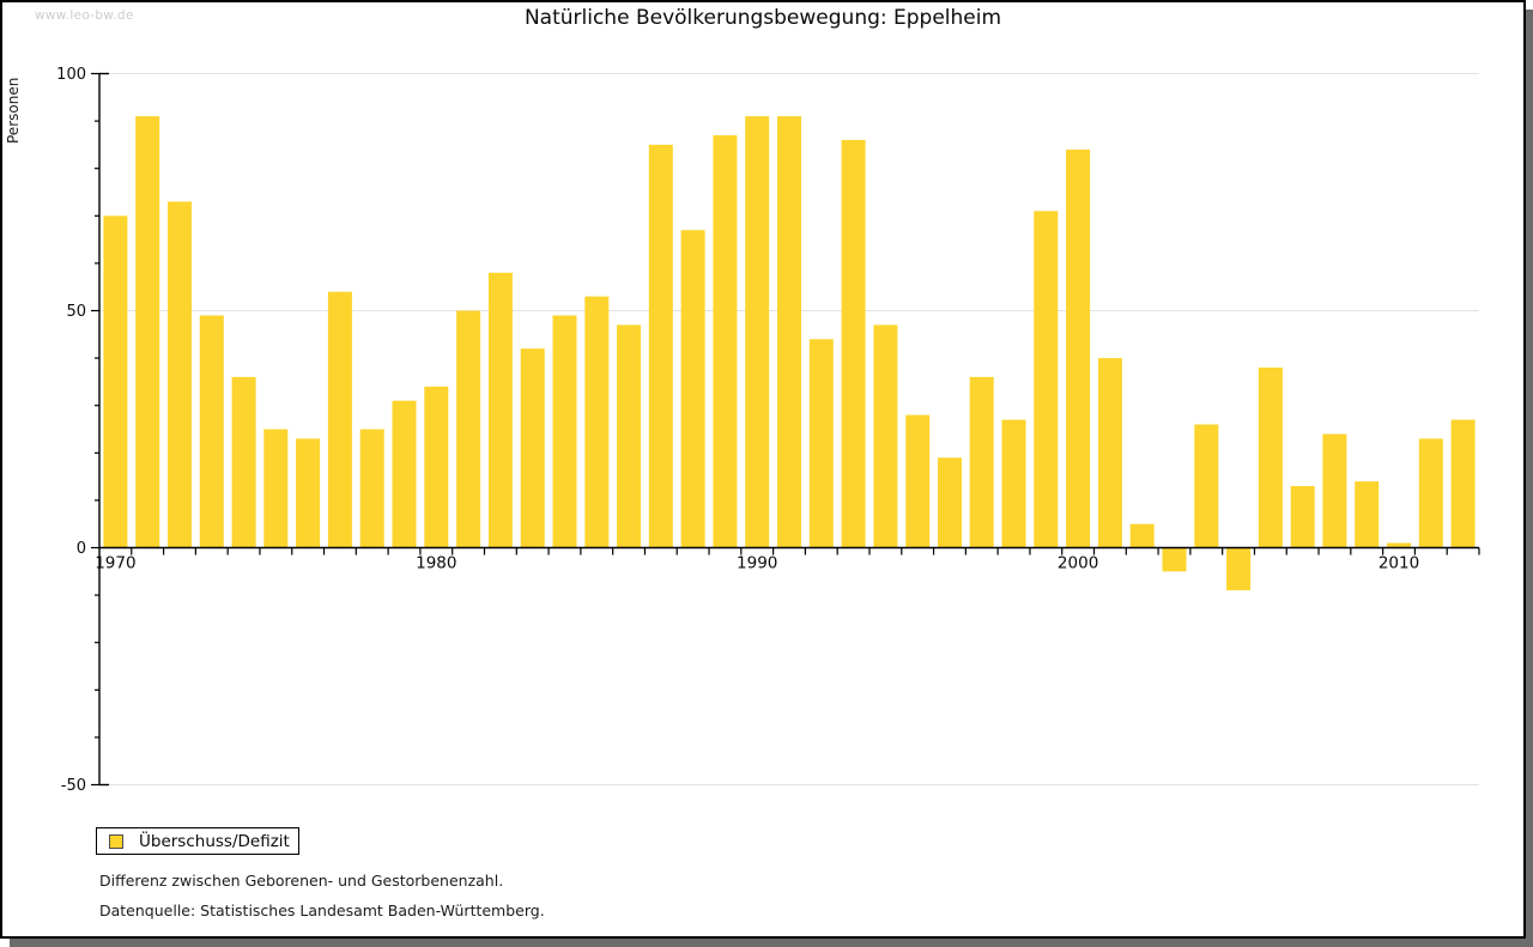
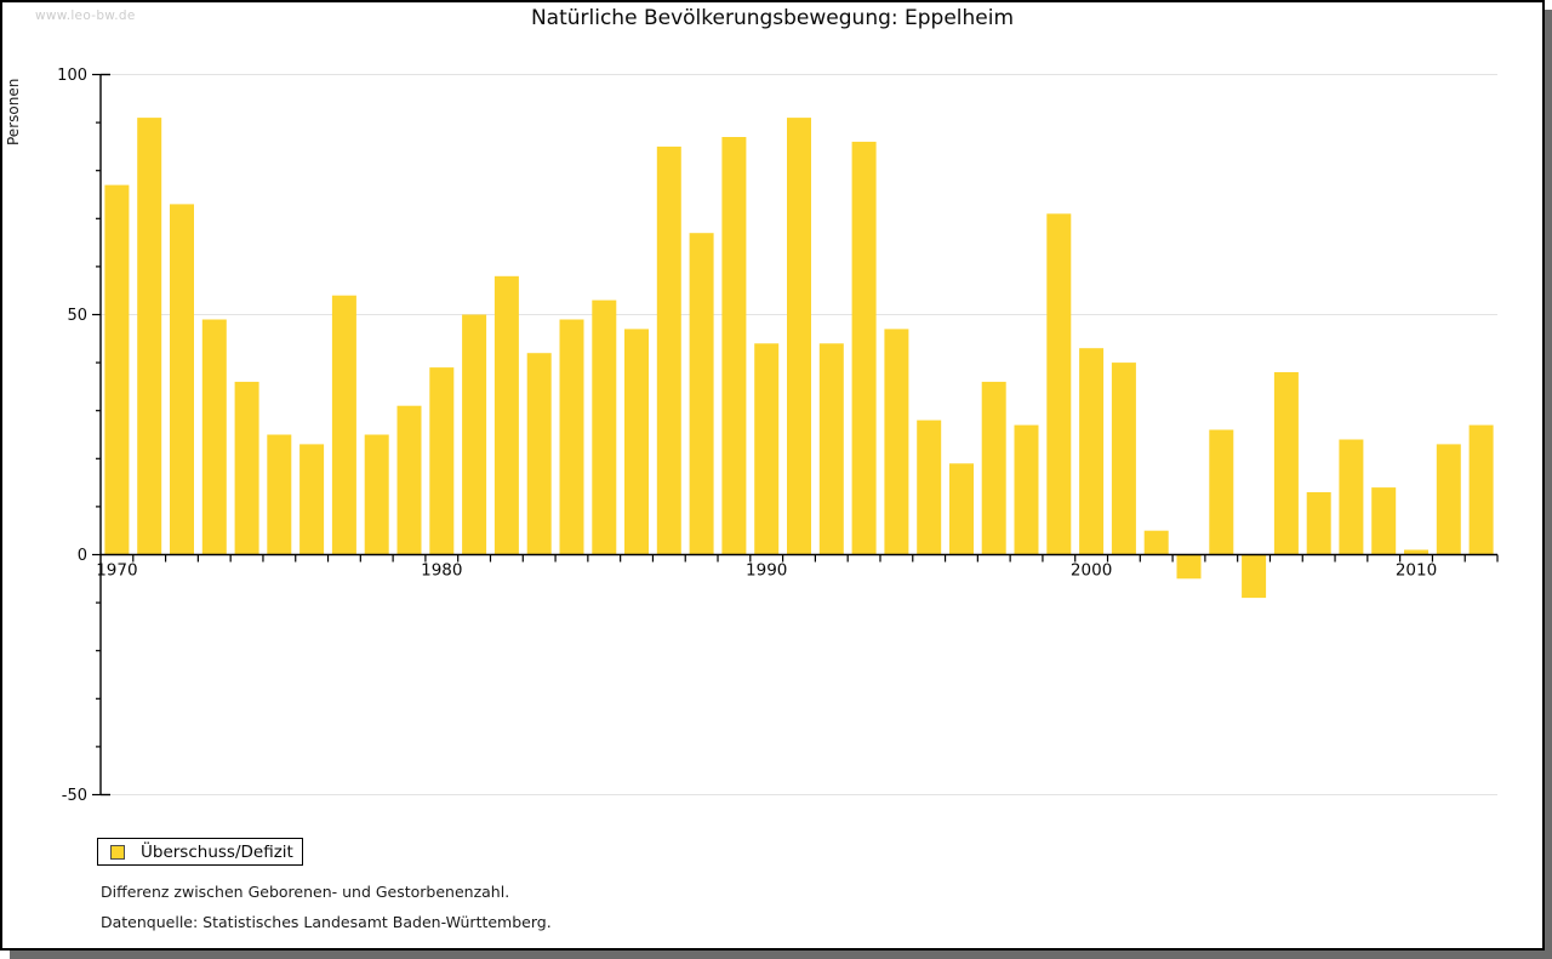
1970: 70 -> 77
1980: 34 -> 39
1990: 91 -> 44
2000: 84 -> 43
